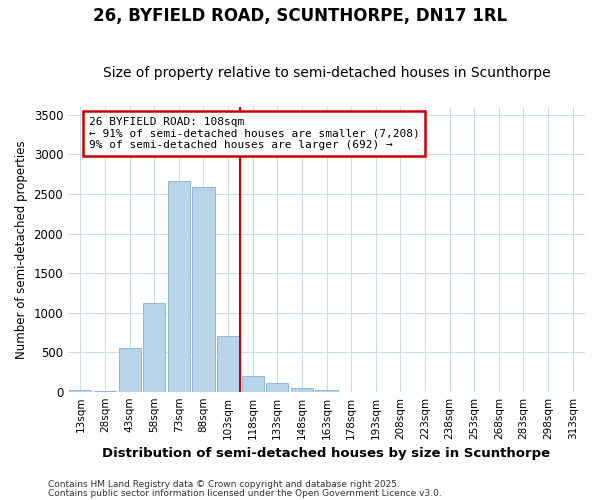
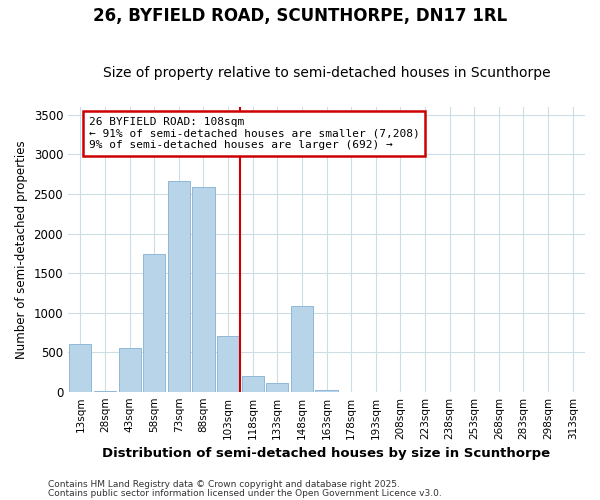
13sqm: 20 -> 600
58sqm: 1120 -> 1740
148sqm: 50 -> 1080
